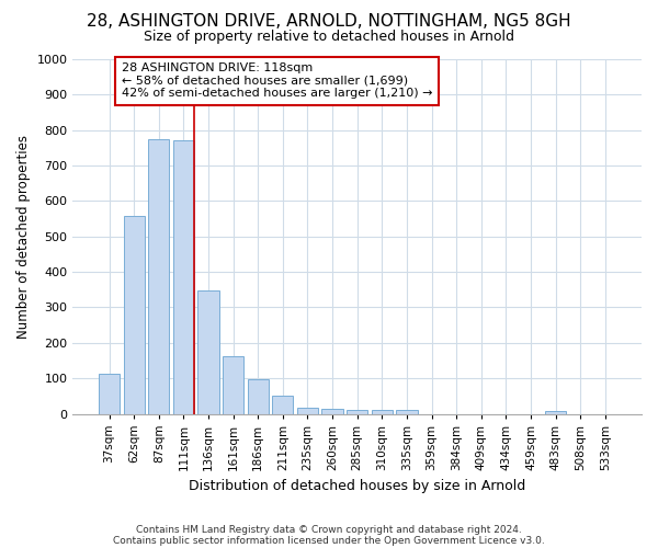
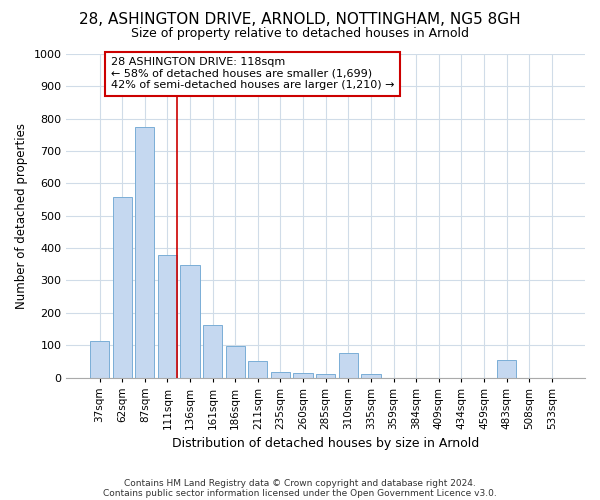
111sqm: 770 -> 380
310sqm: 11 -> 75
483sqm: 9 -> 55
